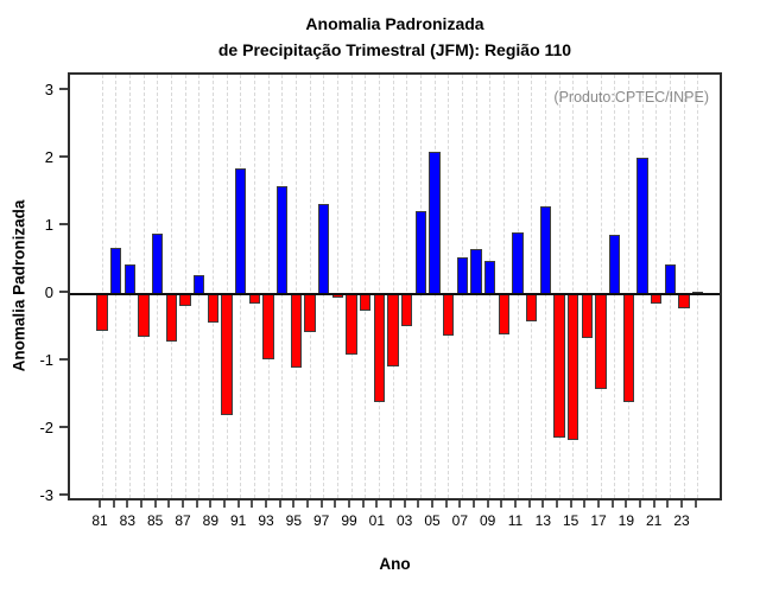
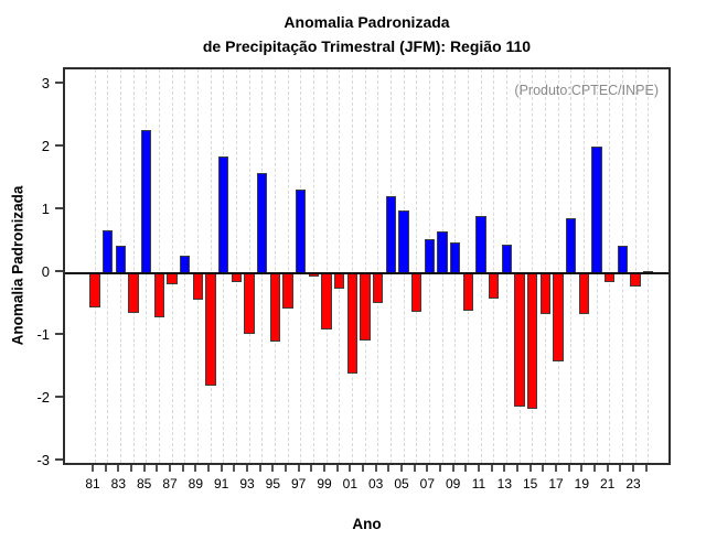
85: 0.9 -> 2.3
05: 2.1 -> 1.0
13: 1.3 -> 0.5
19: -1.6 -> -0.7
